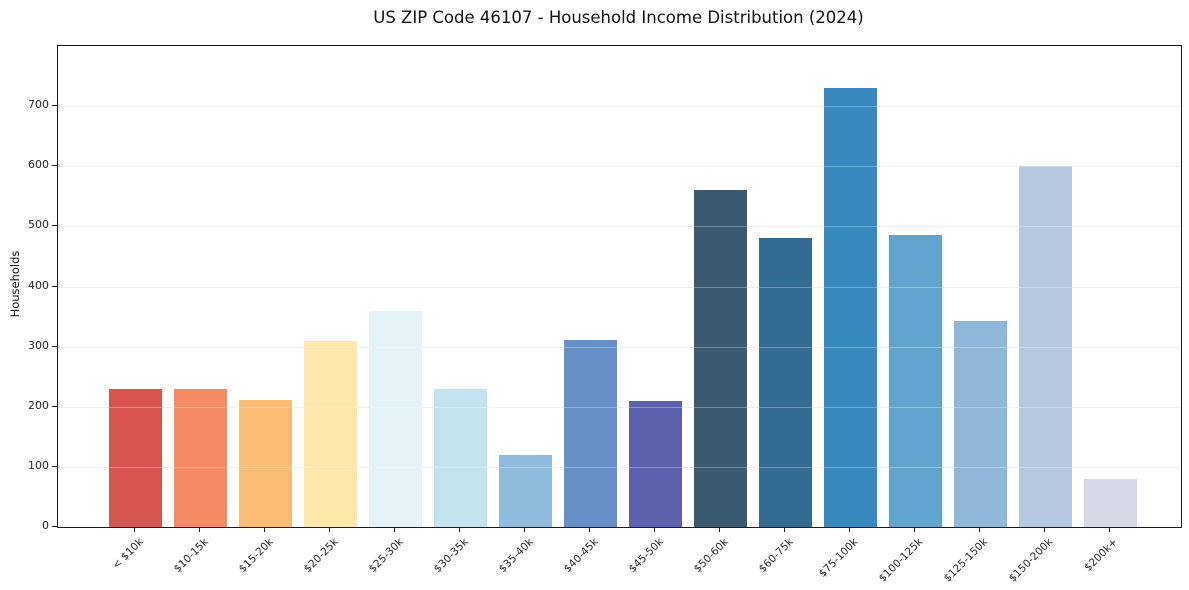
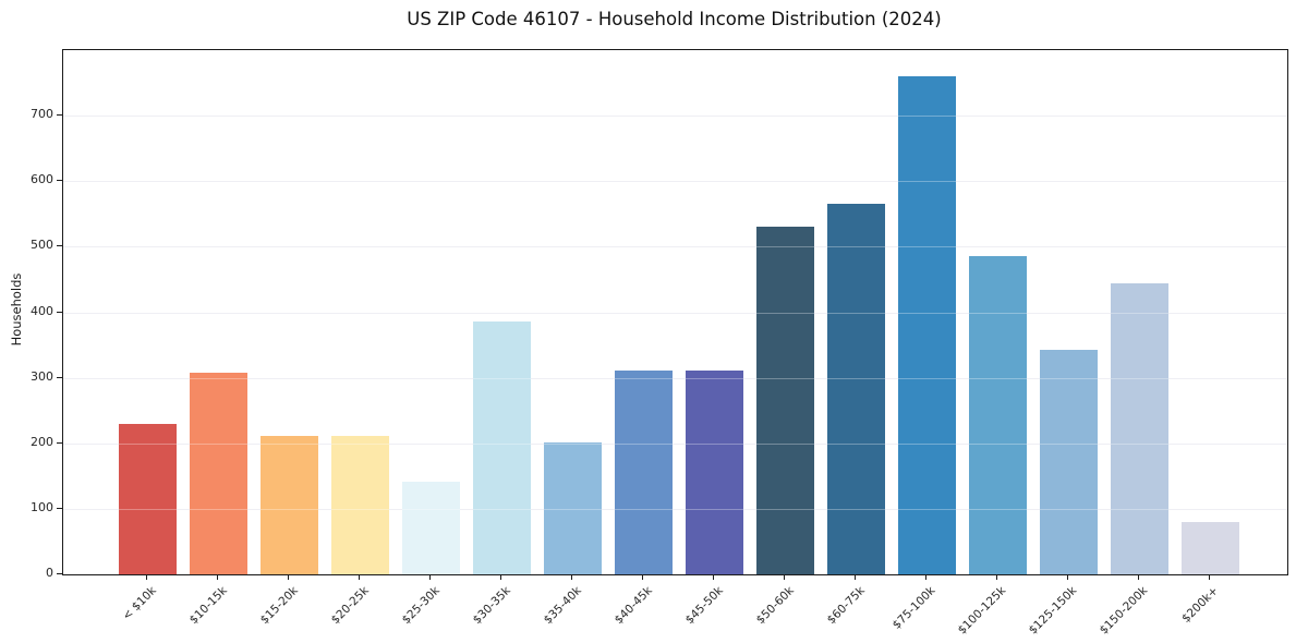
$10-15k: 230 -> 310
$20-25k: 310 -> 210
$25-30k: 360 -> 140
$30-35k: 230 -> 390
$35-40k: 120 -> 200
$45-50k: 210 -> 310
$50-60k: 560 -> 530
$60-75k: 480 -> 560
$75-100k: 730 -> 760
$150-200k: 600 -> 440
